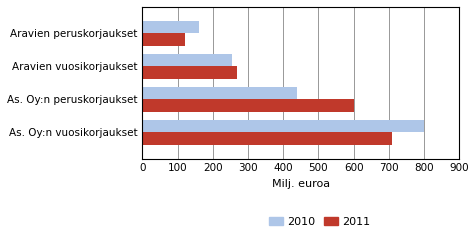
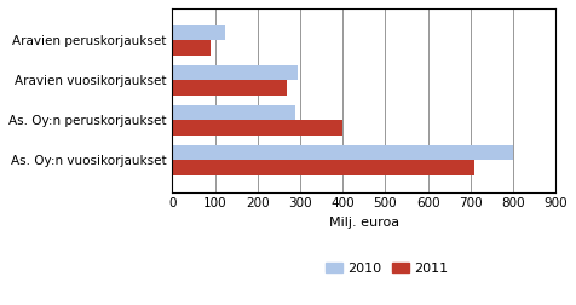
2010/Aravien peruskorjaukset: 160 -> 125
2011/Aravien peruskorjaukset: 120 -> 90
2010/Aravien vuosikorjaukset: 255 -> 295
2010/As. Oy:n peruskorjaukset: 440 -> 290
2011/As. Oy:n peruskorjaukset: 600 -> 400
